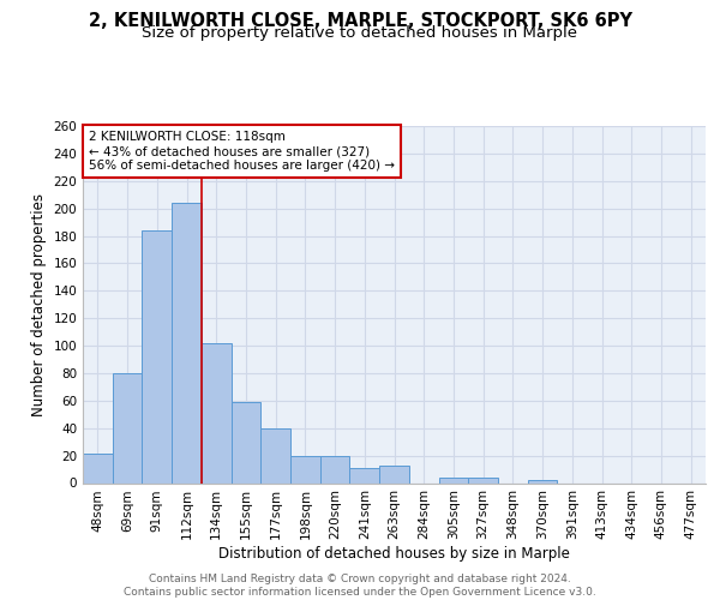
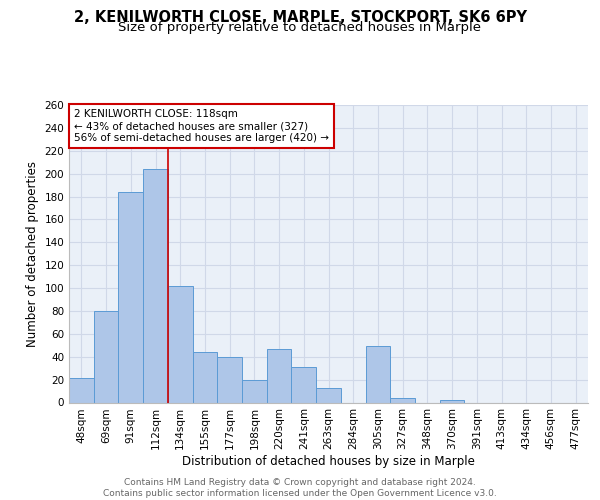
155sqm: 59 -> 44
220sqm: 20 -> 47
241sqm: 11 -> 31
305sqm: 4 -> 49
